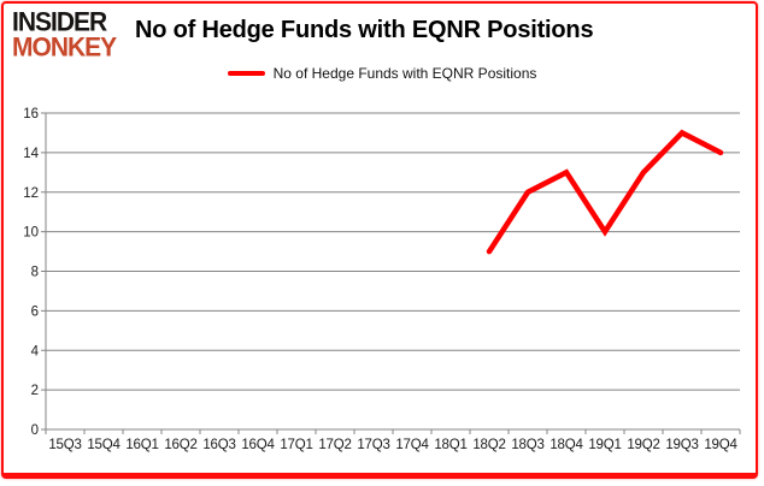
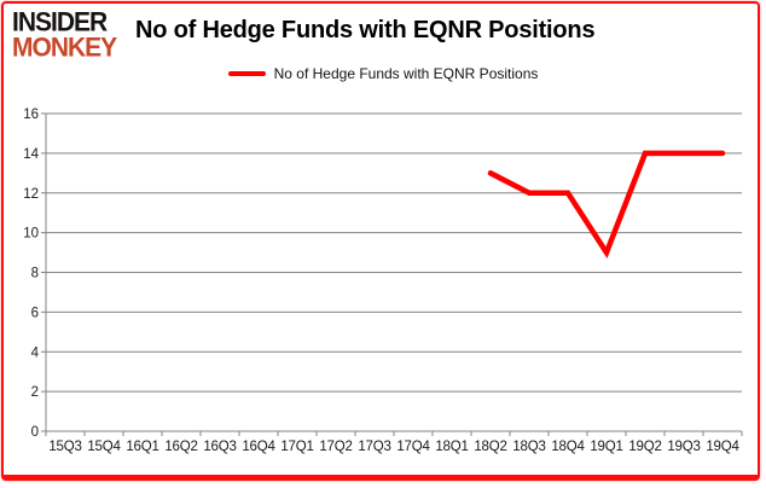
18Q2: 9 -> 13
18Q4: 13 -> 12
19Q1: 10 -> 9
19Q2: 13 -> 14
19Q3: 15 -> 14
